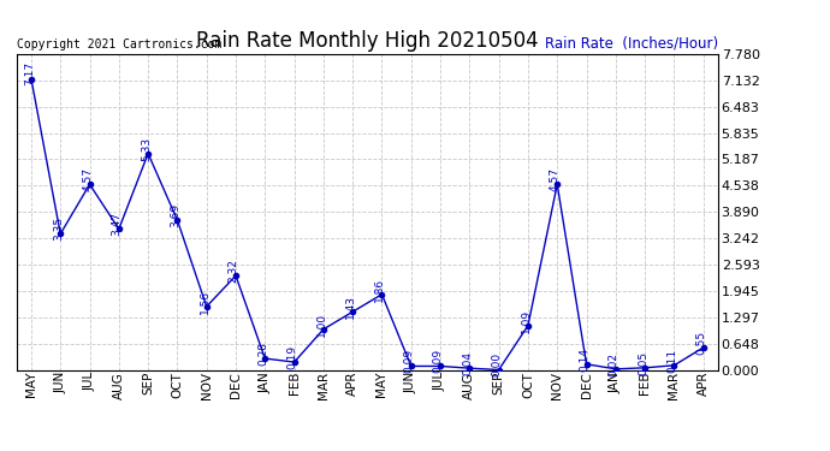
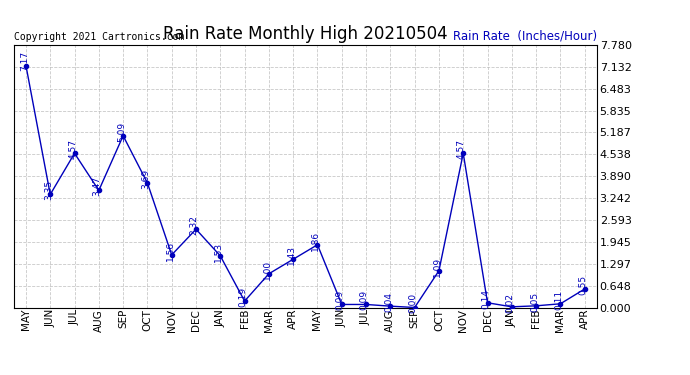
SEP: 5.33 -> 5.09
JAN: 0.28 -> 1.53
